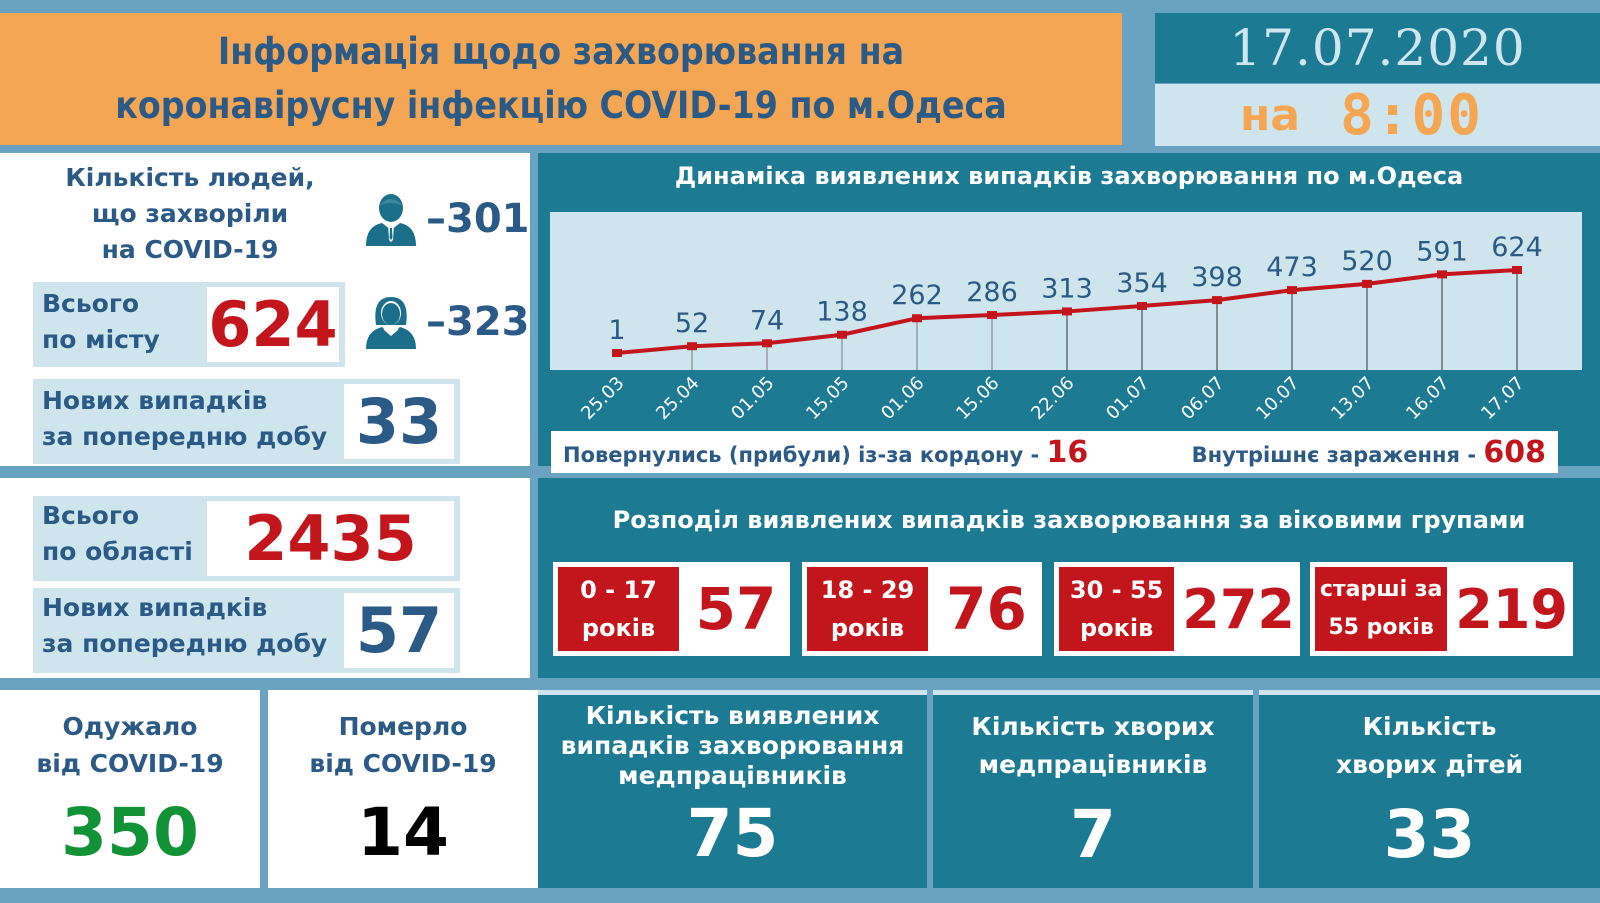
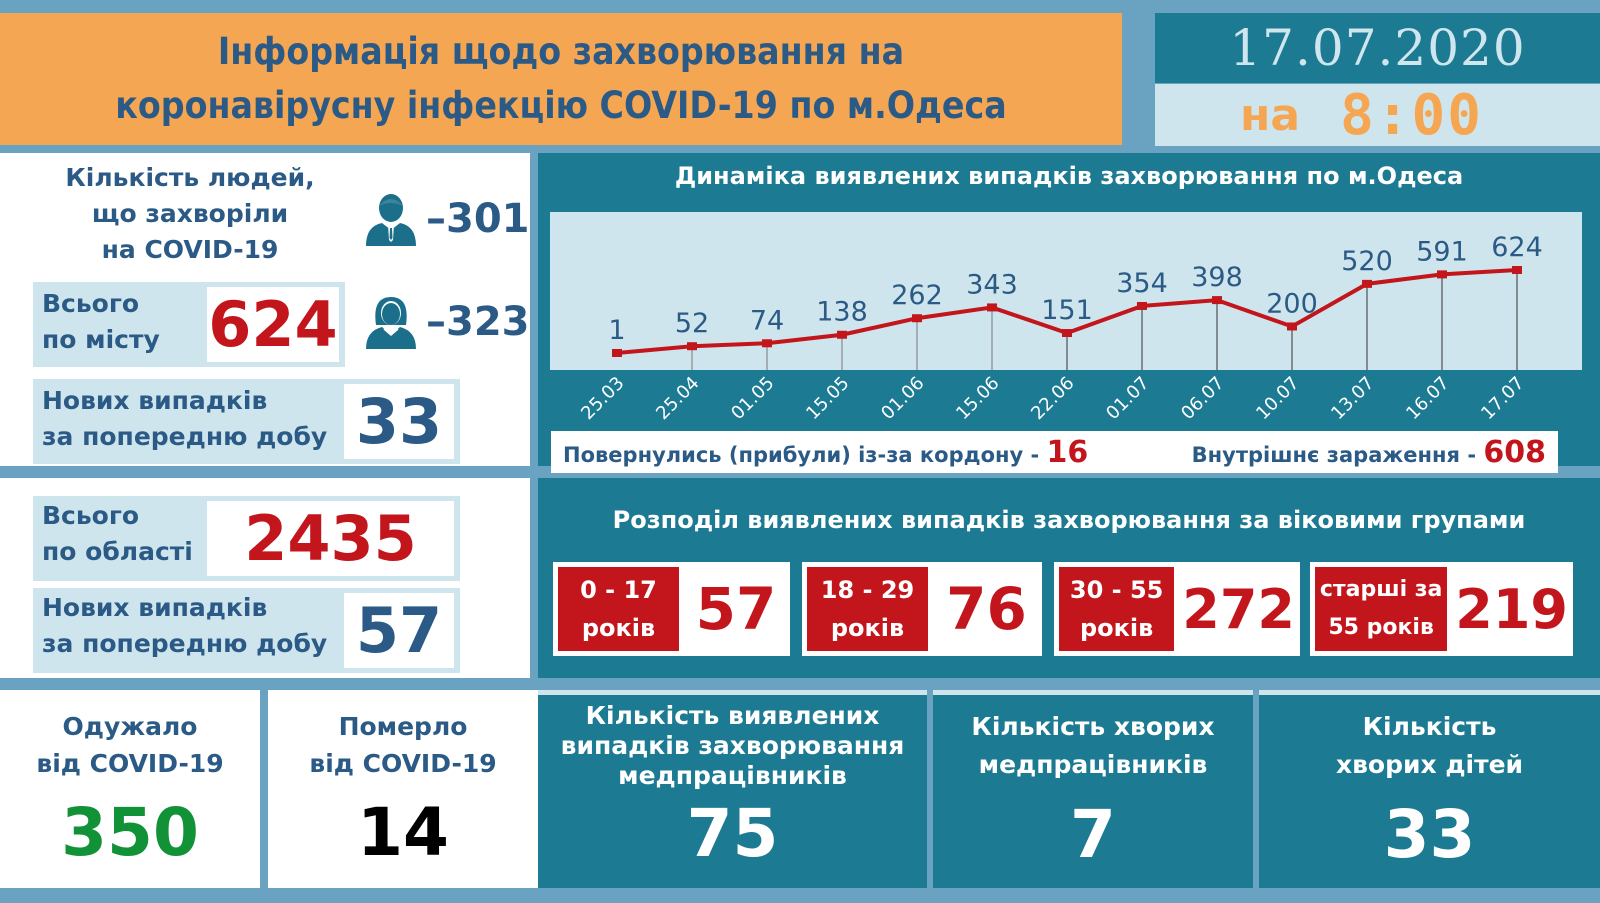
15.06: 286 -> 343
22.06: 313 -> 151
10.07: 473 -> 200
